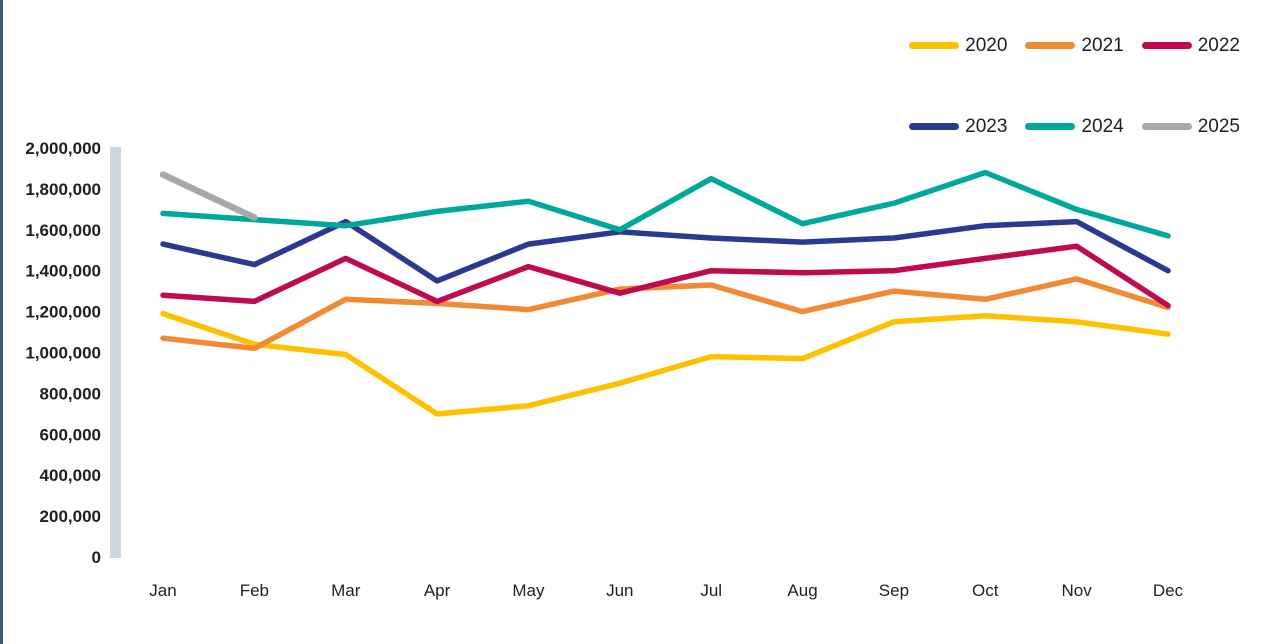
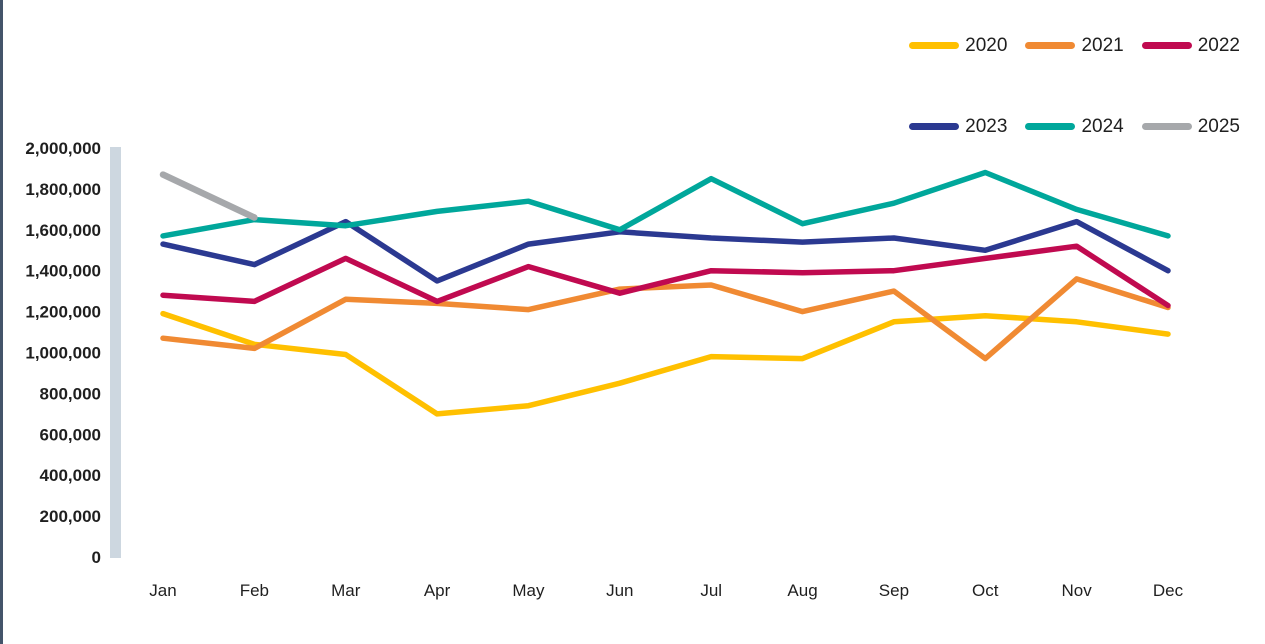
2024/Jan: 1680000 -> 1570000
2021/Oct: 1260000 -> 970000
2023/Oct: 1620000 -> 1500000
